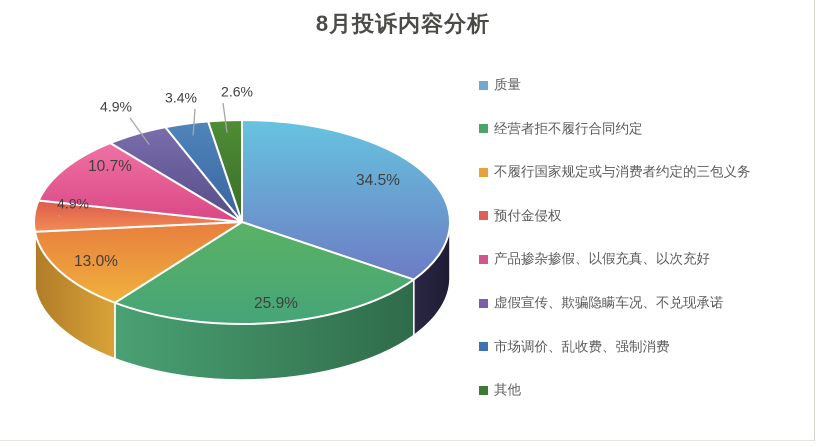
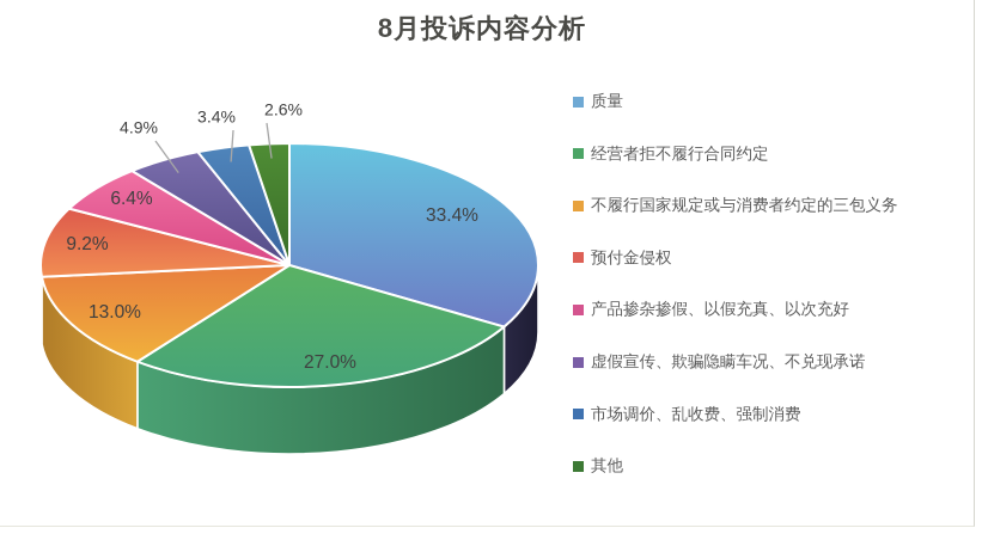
质量: 34.5% -> 33.4%
经营者拒不履行合同约定: 25.9% -> 27.0%
预付金侵权: 4.9% -> 9.2%
产品掺杂掺假、以假充真、以次充好: 10.7% -> 6.4%
